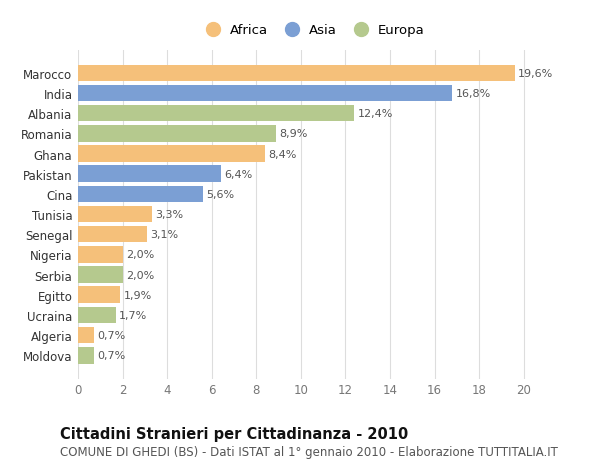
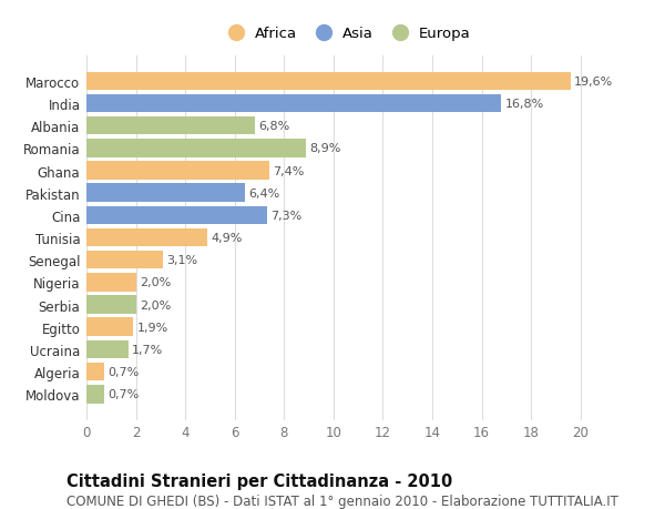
Albania: 12,4% -> 6,8%
Ghana: 8,4% -> 7,4%
Cina: 5,6% -> 7,3%
Tunisia: 3,3% -> 4,9%
